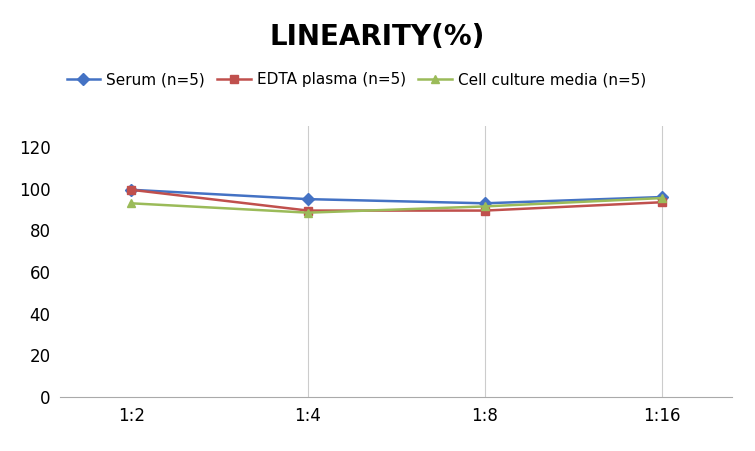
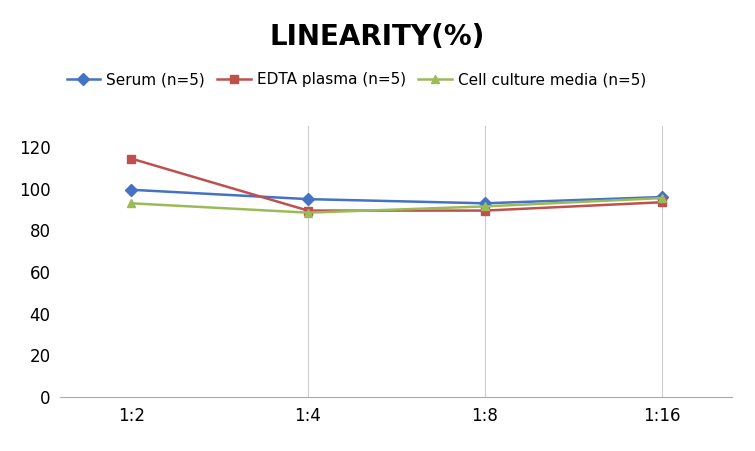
EDTA plasma (n=5)/1:2: 99.5 -> 114.5
